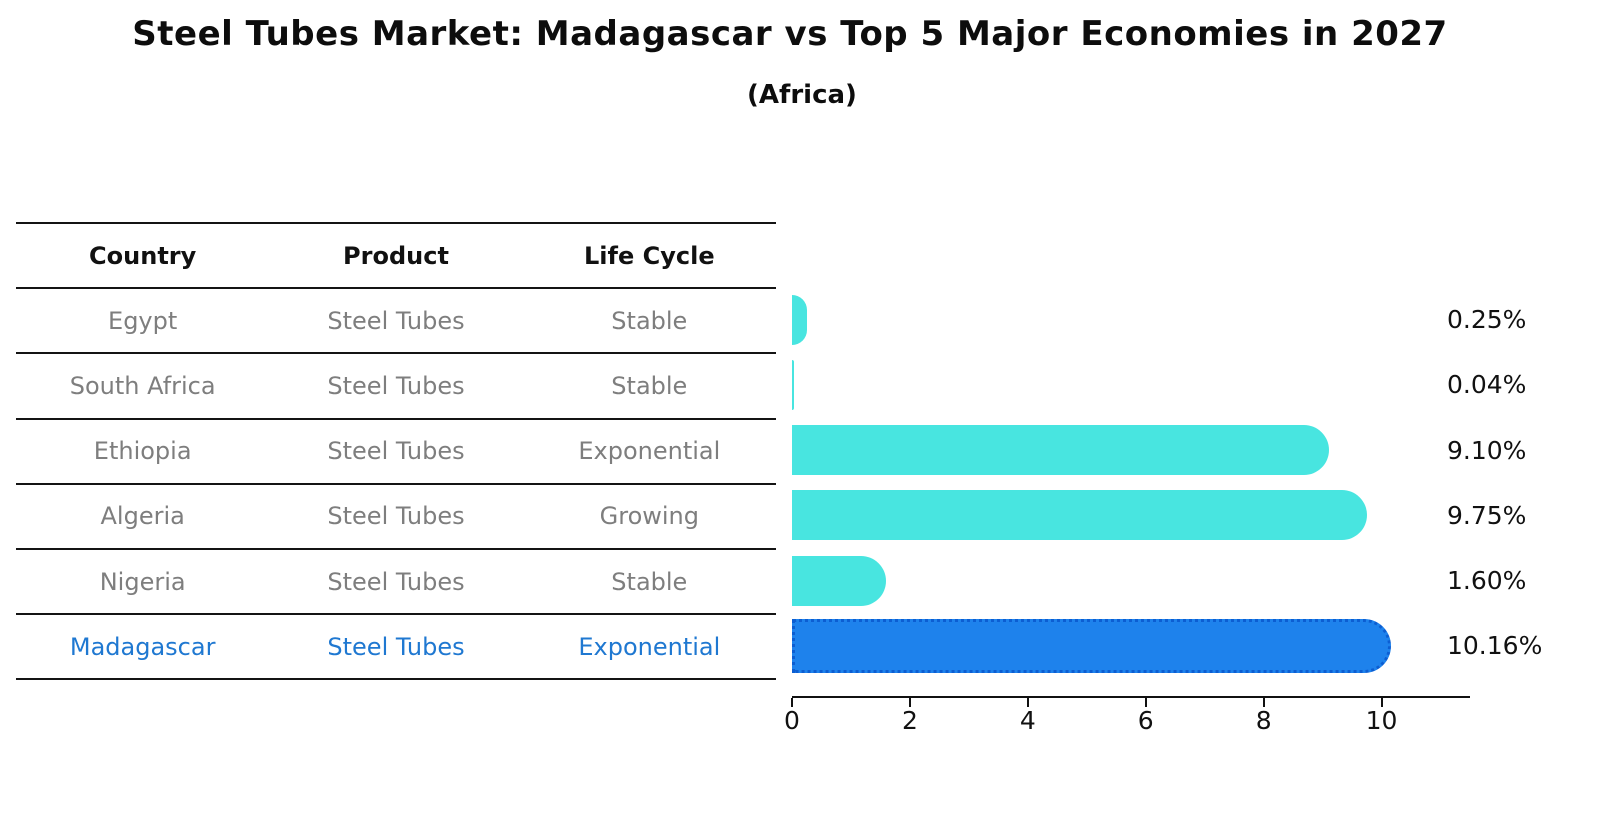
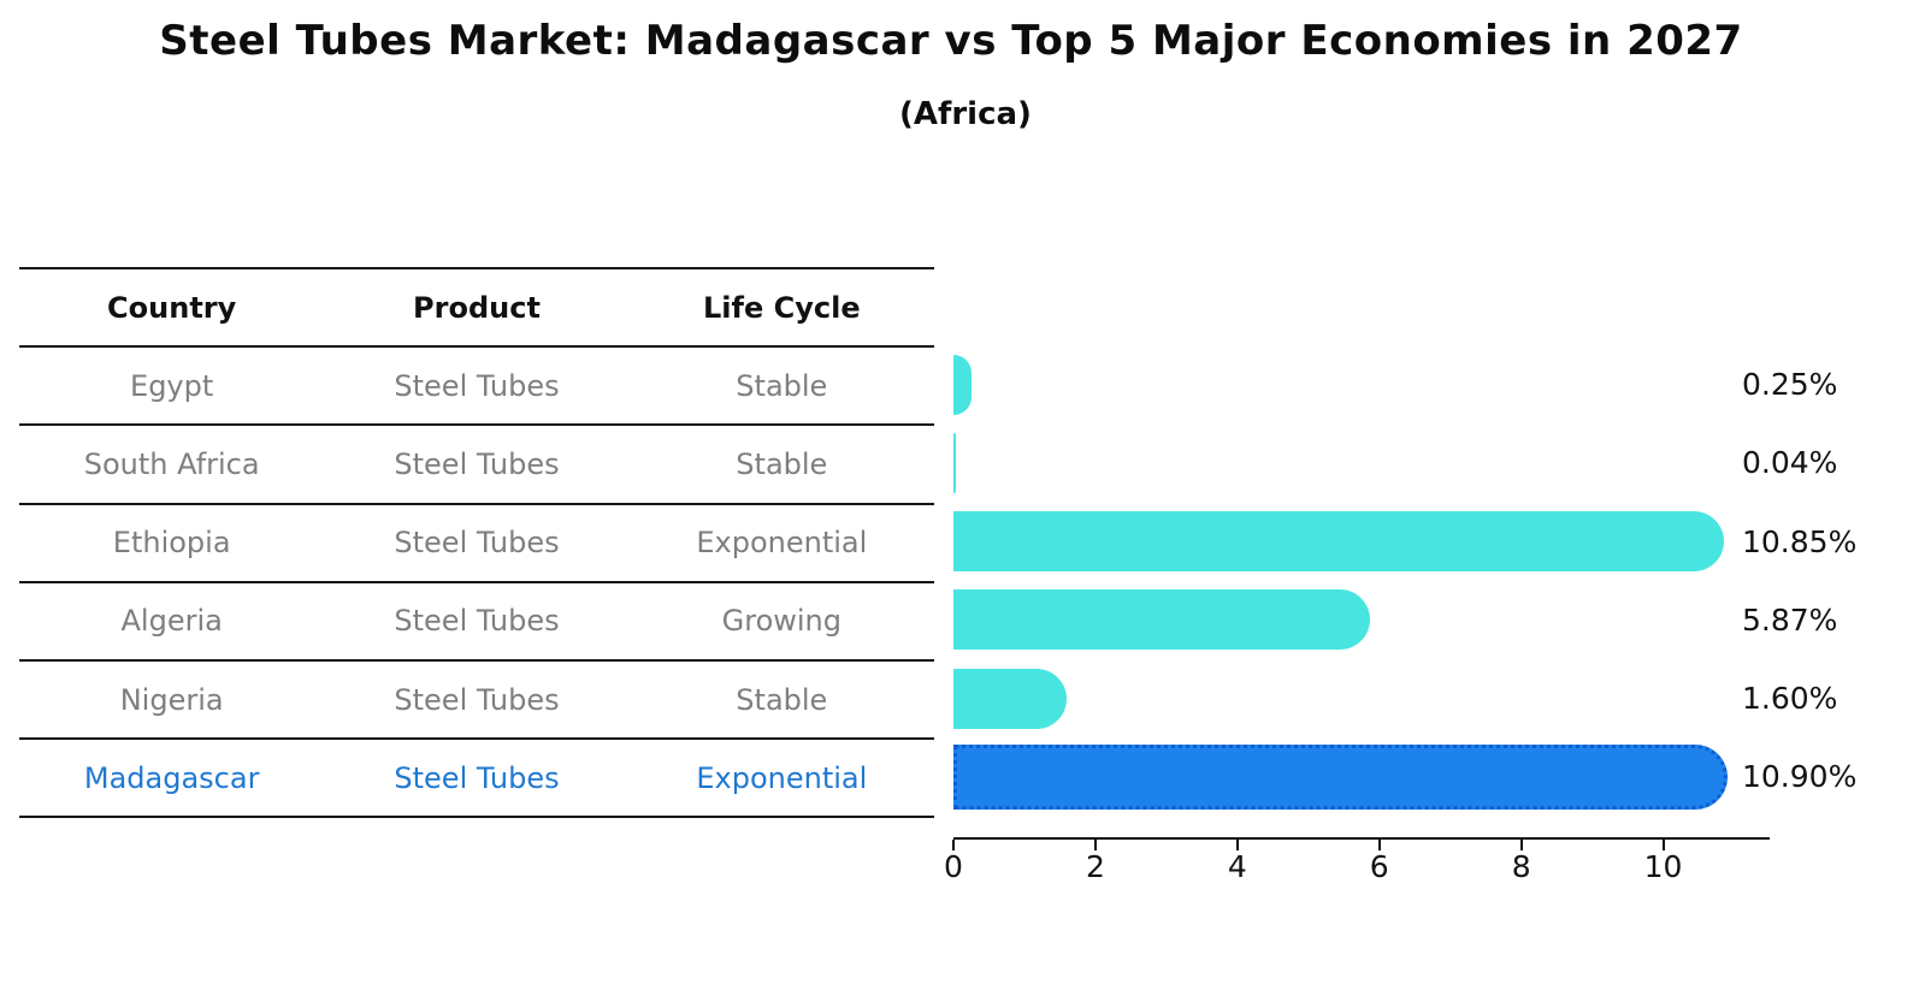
Ethiopia: 9.10% -> 10.85%
Algeria: 9.75% -> 5.87%
Madagascar: 10.16% -> 10.90%
